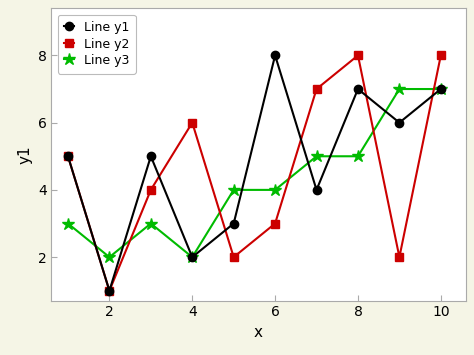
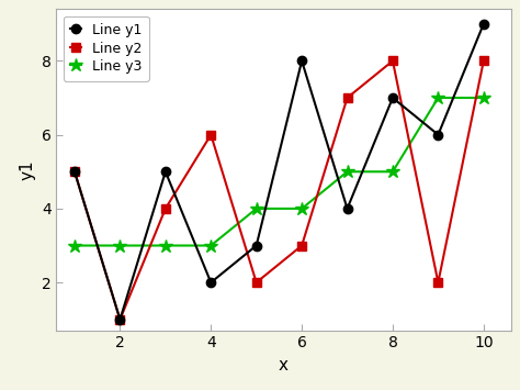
Line y3/2: 2 -> 3
Line y3/4: 2 -> 3
Line y1/10: 7 -> 9
